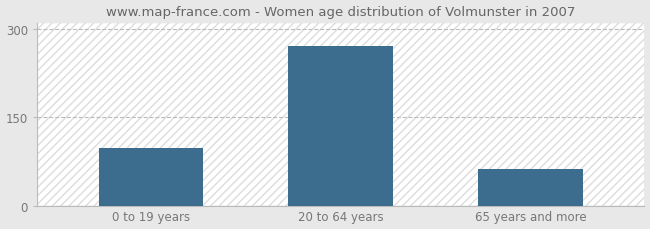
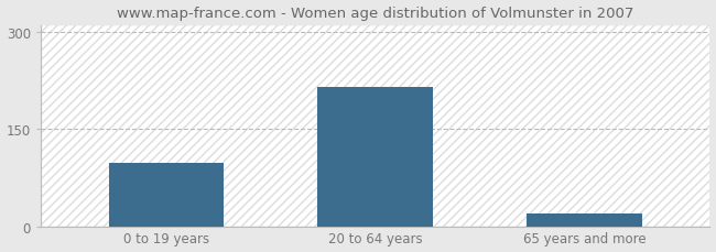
20 to 64 years: 270 -> 214
65 years and more: 62 -> 20
